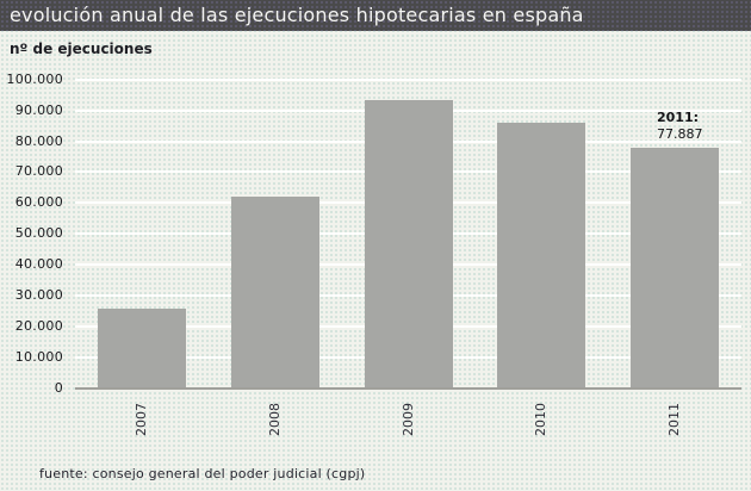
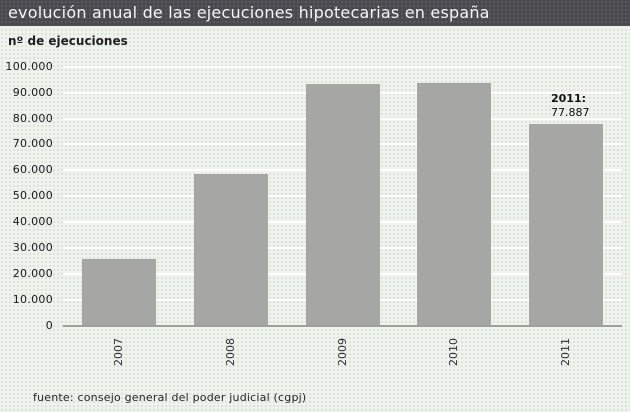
2008: 62000 -> 59000
2010: 86000 -> 94000
